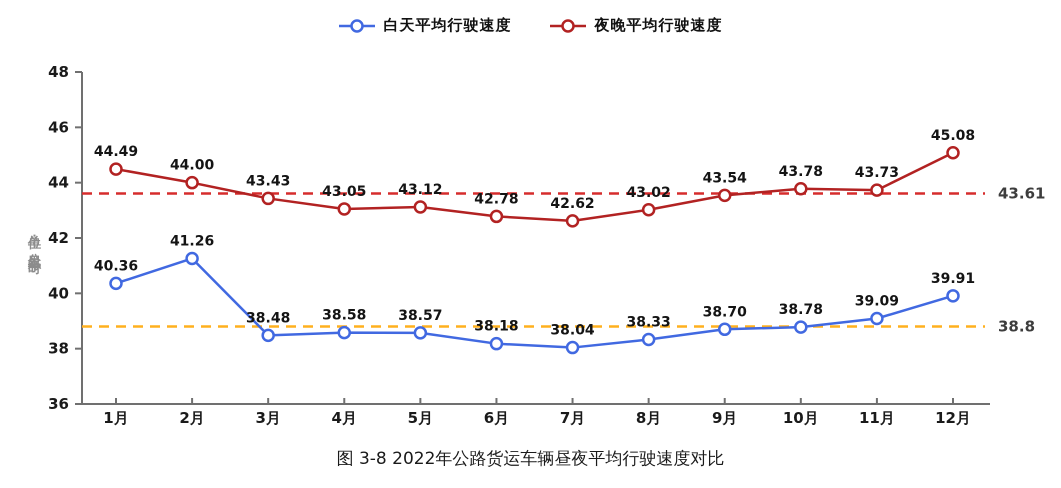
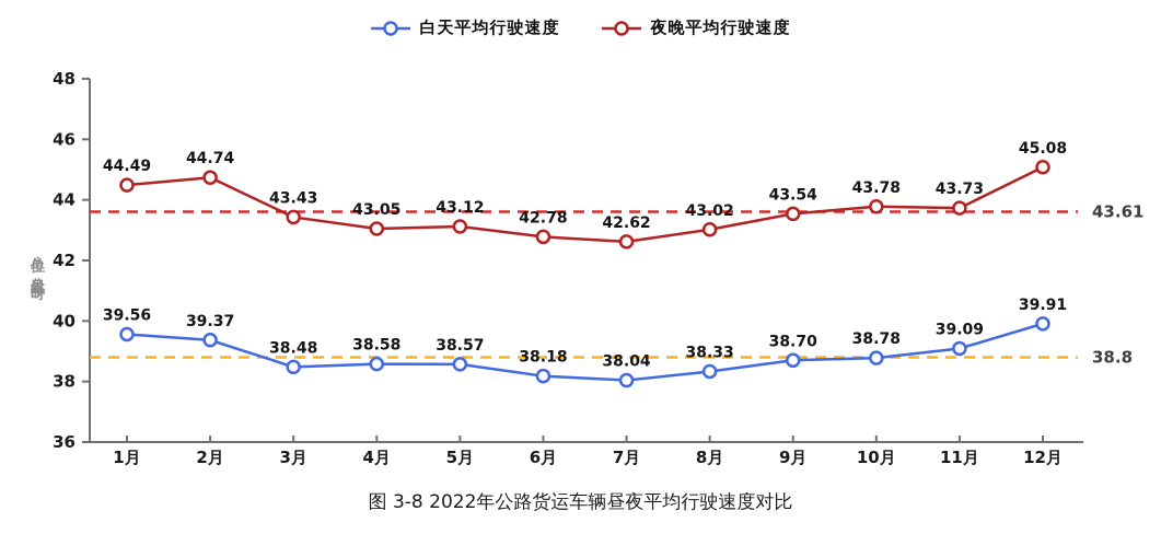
白天平均行驶速度/1月: 40.36 -> 39.56
白天平均行驶速度/2月: 41.26 -> 39.37
夜晚平均行驶速度/2月: 44.00 -> 44.74
